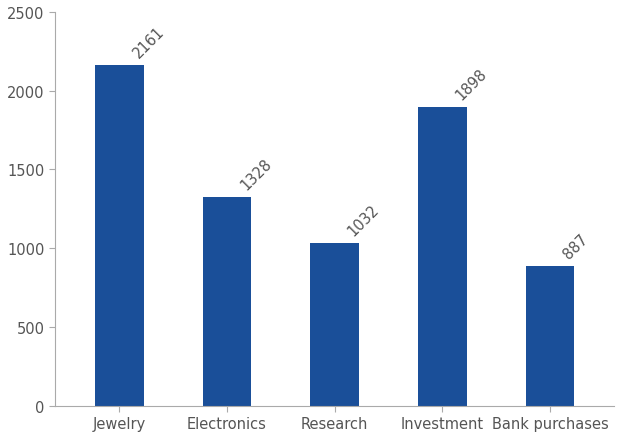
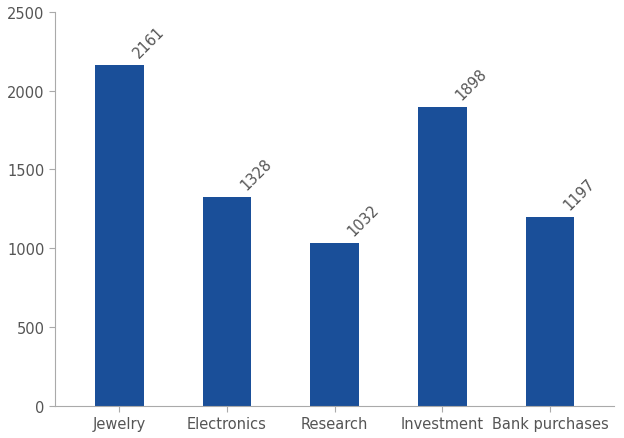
Bank purchases: 887 -> 1197
